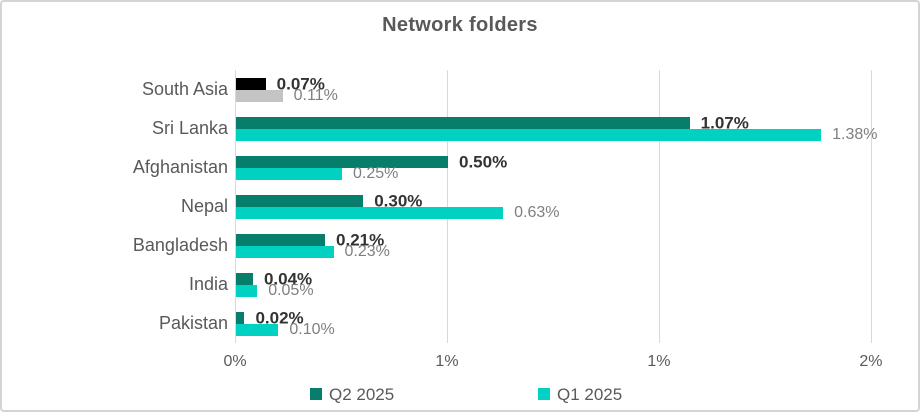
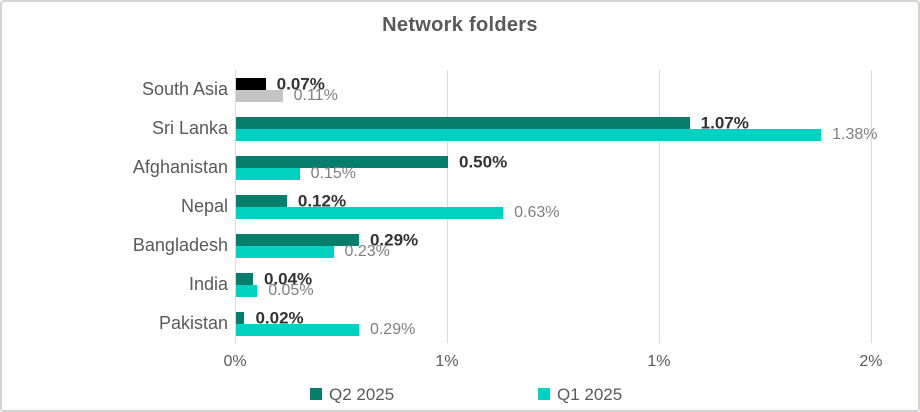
Q1 2025/Afghanistan: 0.25% -> 0.15%
Q2 2025/Nepal: 0.30% -> 0.12%
Q2 2025/Bangladesh: 0.21% -> 0.29%
Q1 2025/Pakistan: 0.10% -> 0.29%
